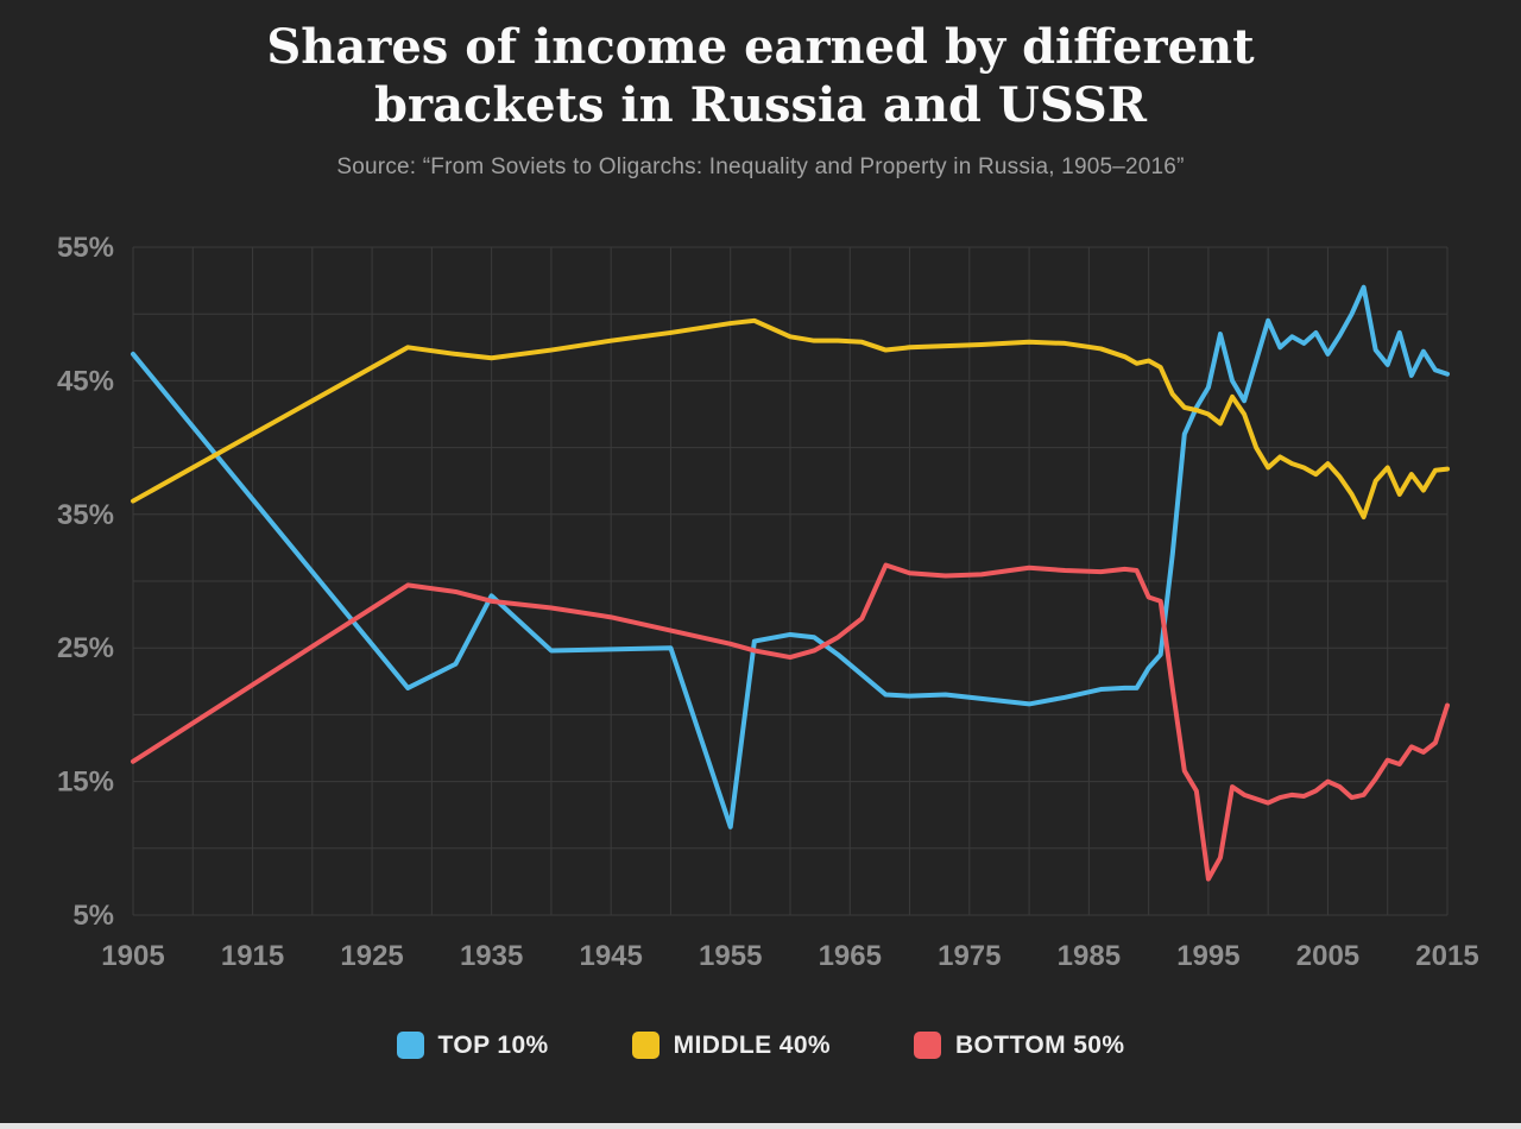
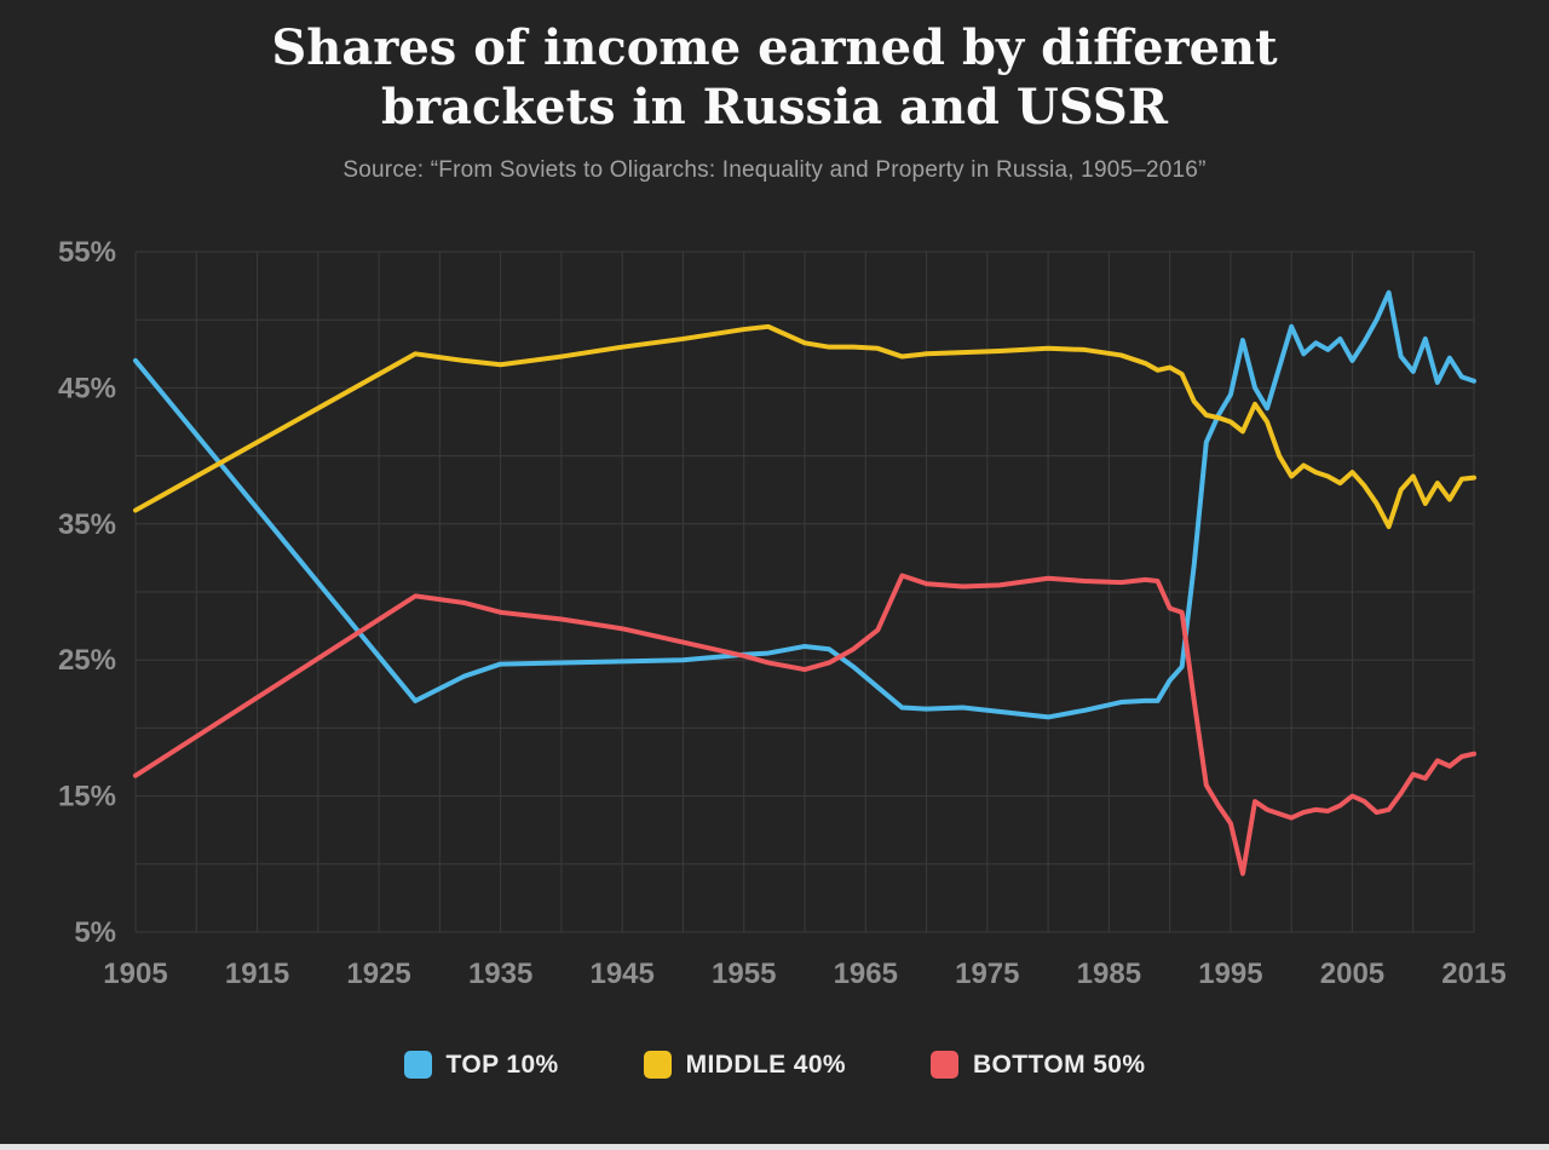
TOP 10%/1935: 28.9% -> 24.7%
TOP 10%/1955: 11.6% -> 25.4%
BOTTOM 50%/1995: 7.7% -> 13.0%
BOTTOM 50%/2015: 20.7% -> 18.1%
